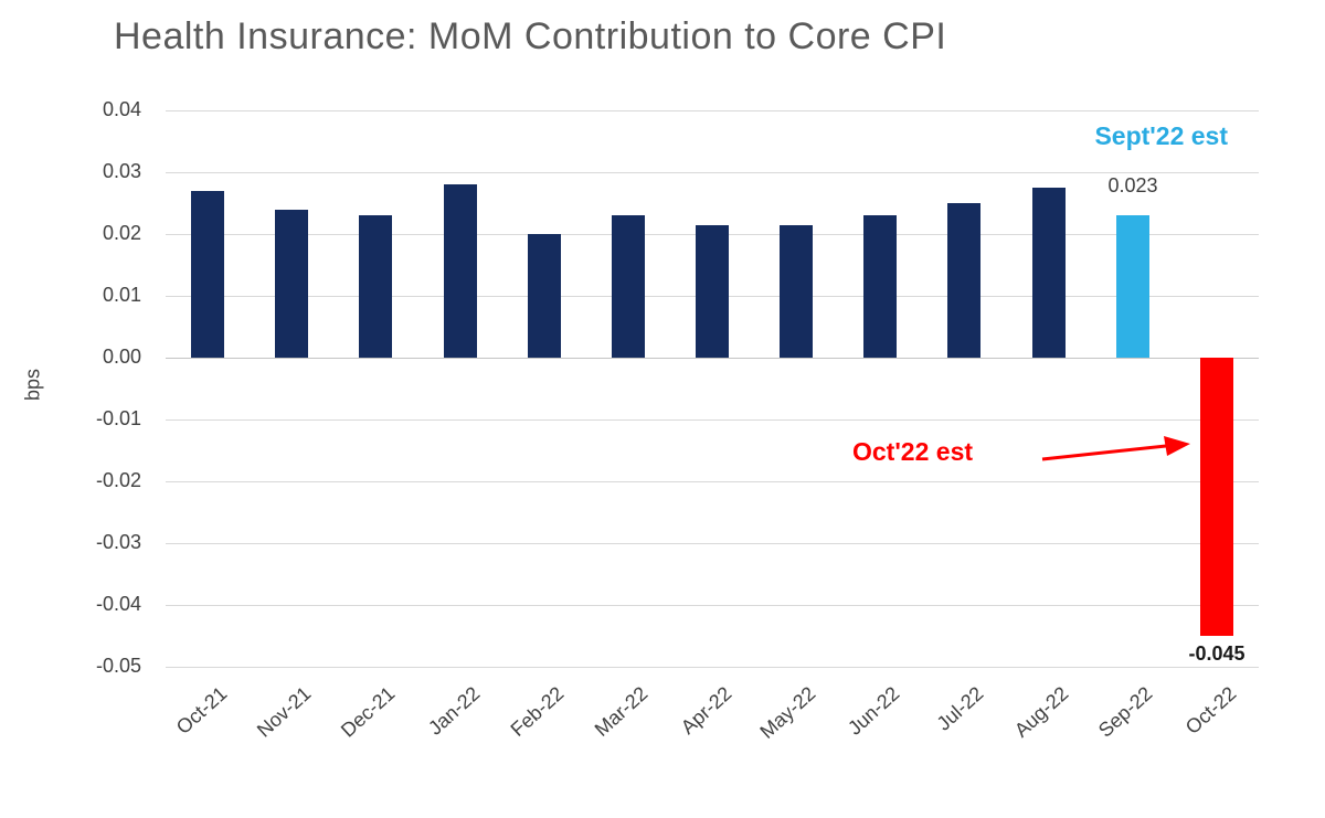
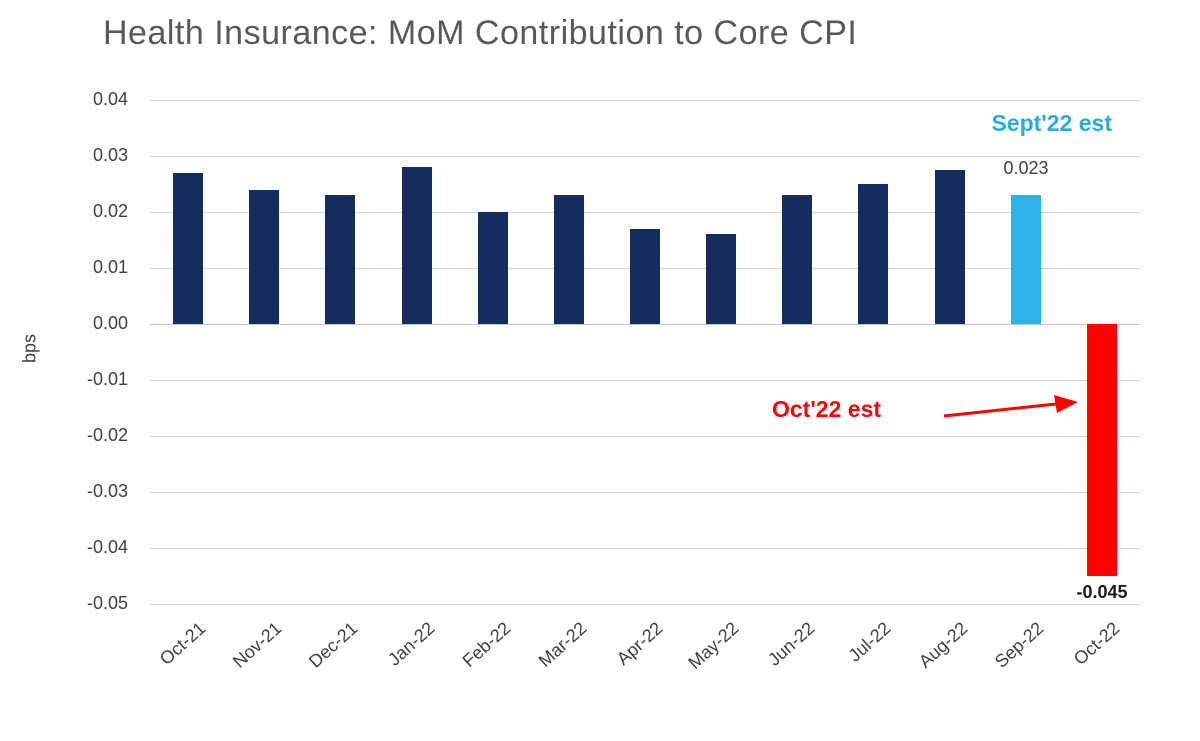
Apr-22: 0.021 -> 0.017
May-22: 0.021 -> 0.016
